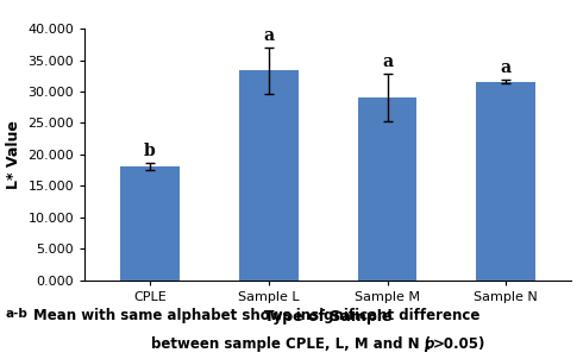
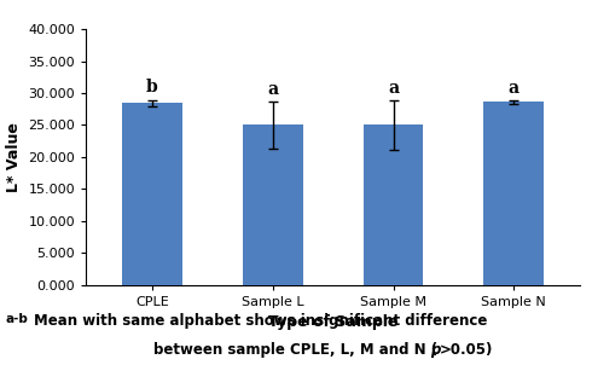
CPLE: 18.1 -> 28.4
Sample L: 33.4 -> 25.0
Sample M: 29.1 -> 25.0
Sample N: 31.6 -> 28.6
